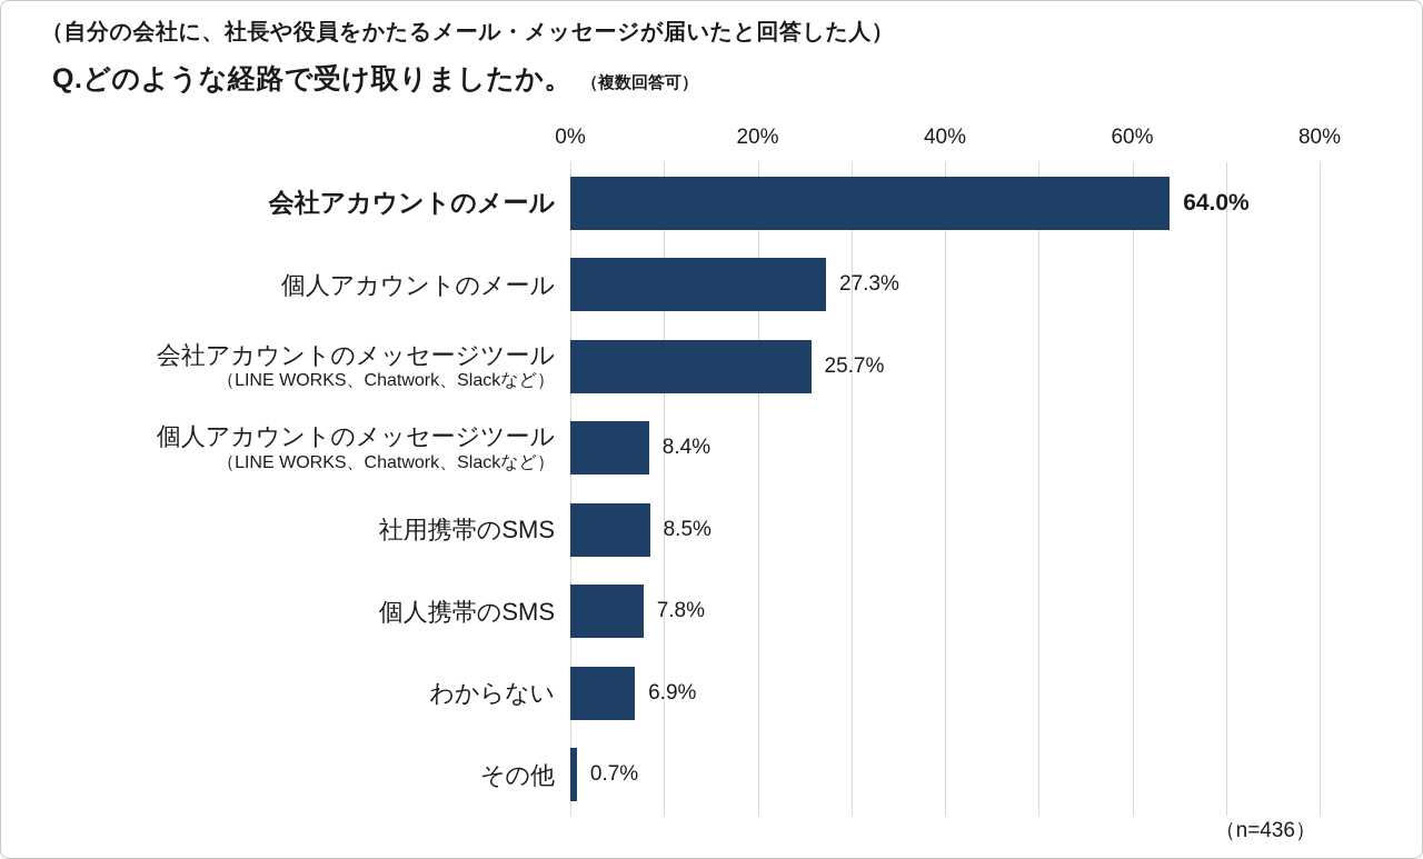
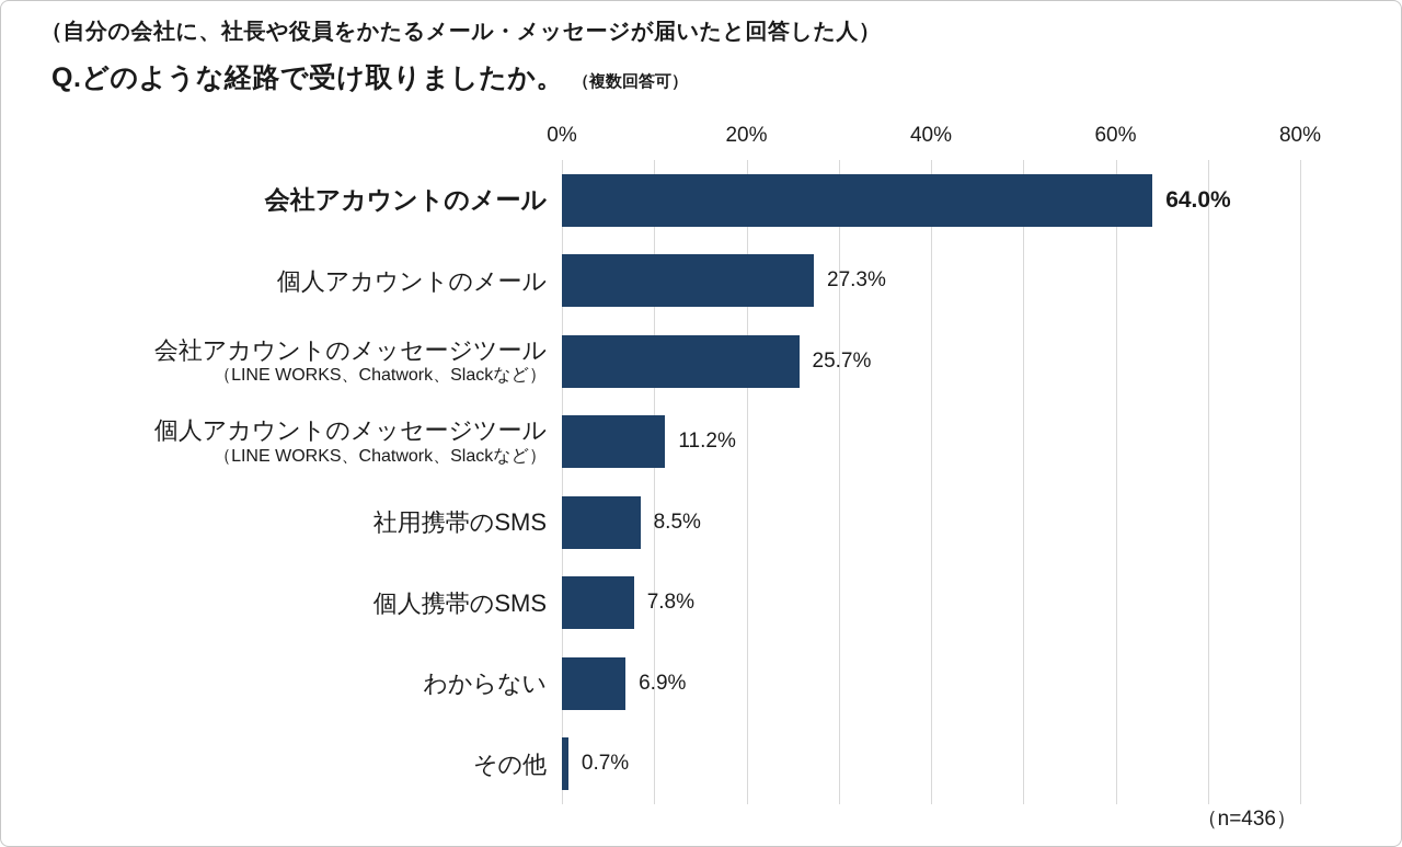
個人アカウントのメッセージツール: 8.4% -> 11.2%
